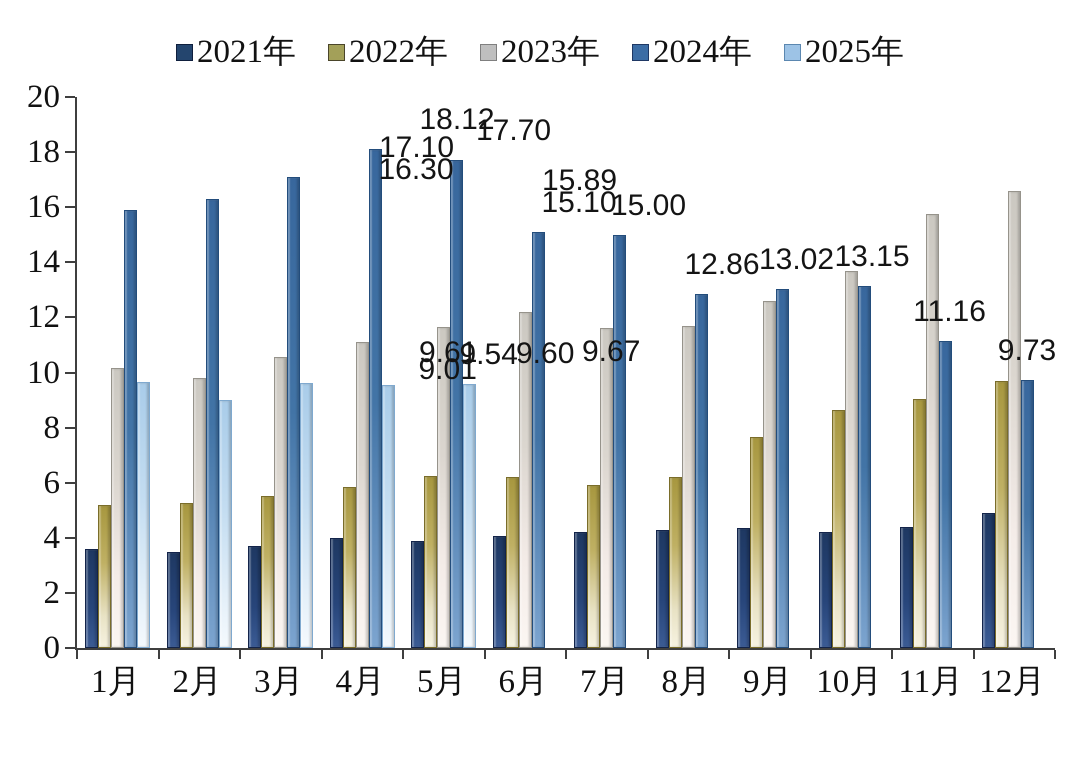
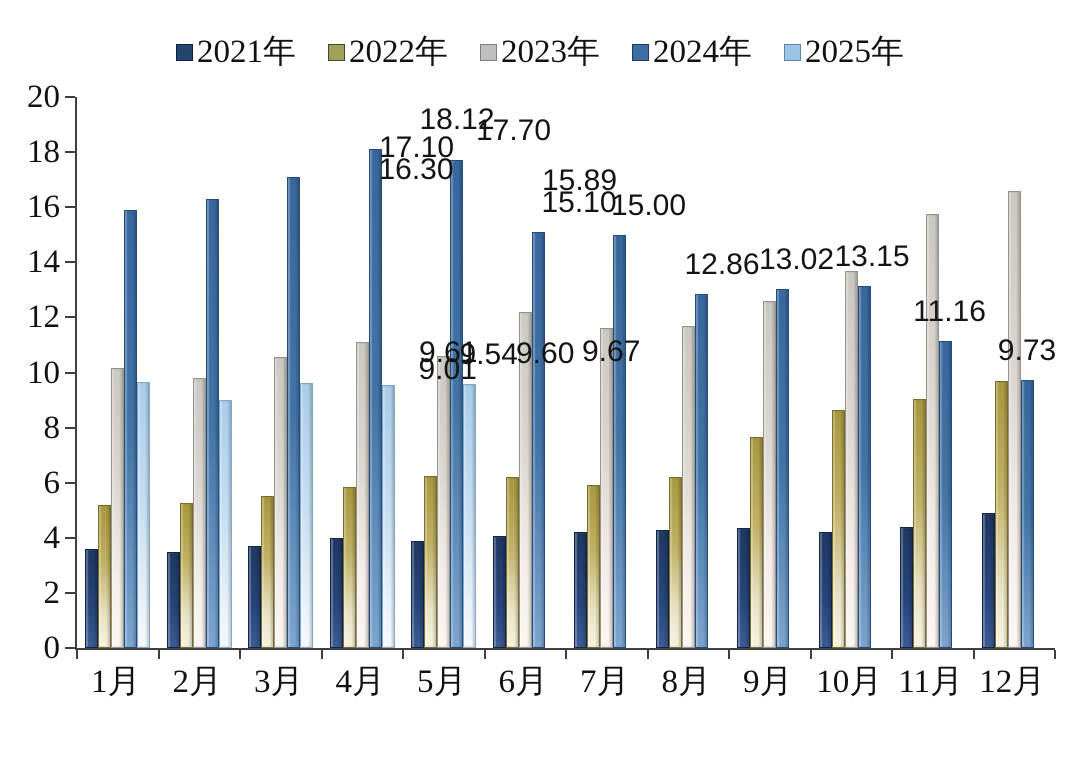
2023年/5月: 11.7 -> 10.6
